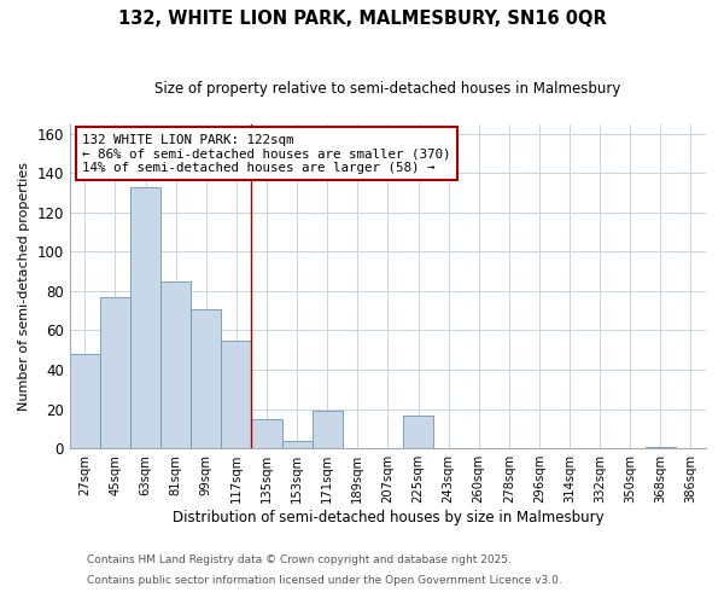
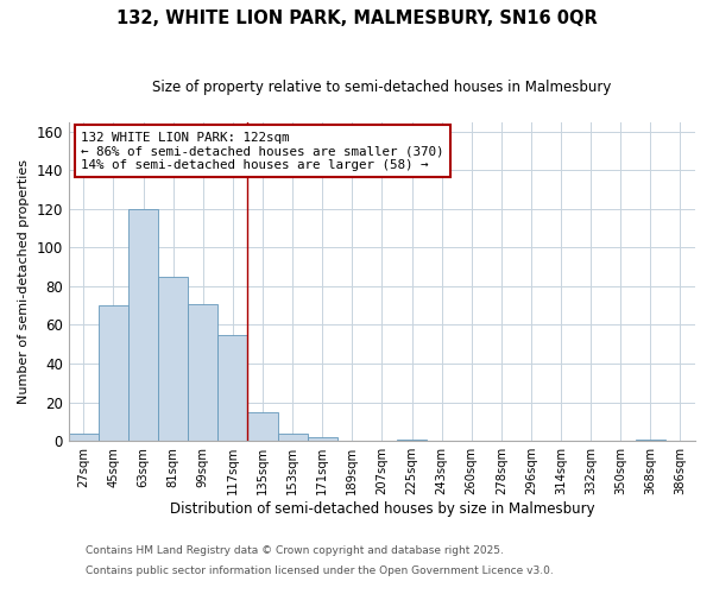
27sqm: 48 -> 4
45sqm: 77 -> 70
63sqm: 133 -> 120
171sqm: 19 -> 2
225sqm: 17 -> 1
